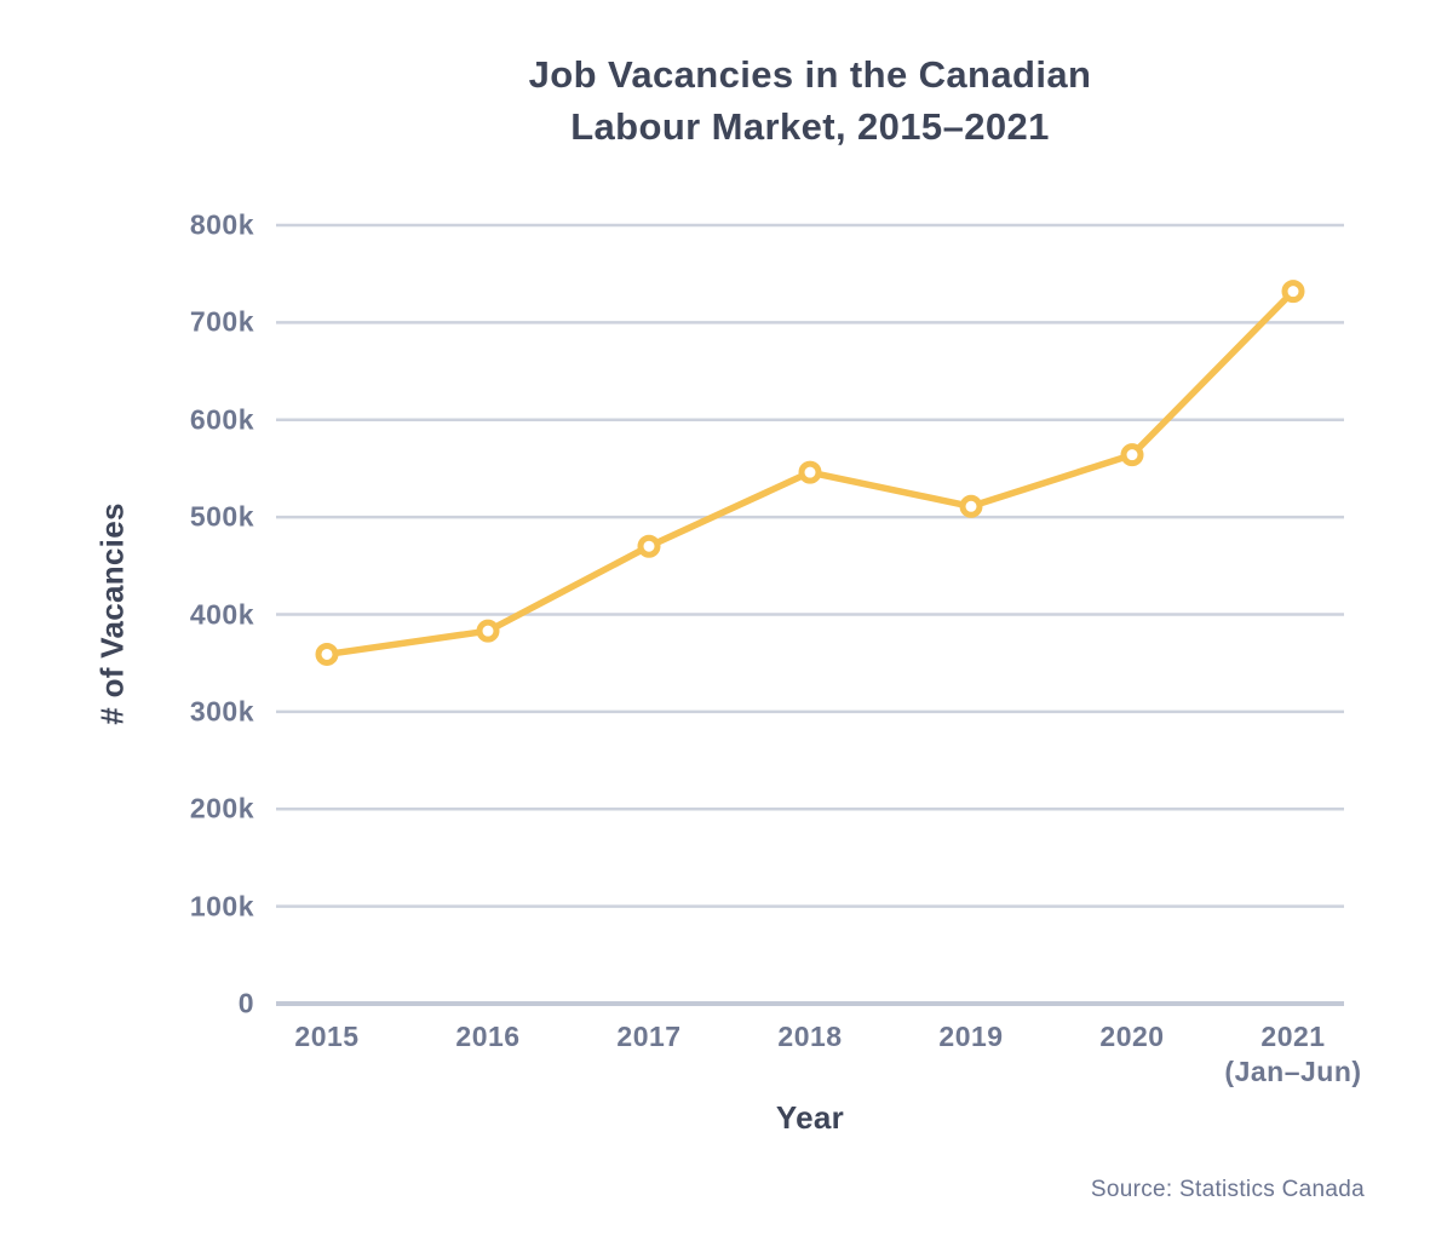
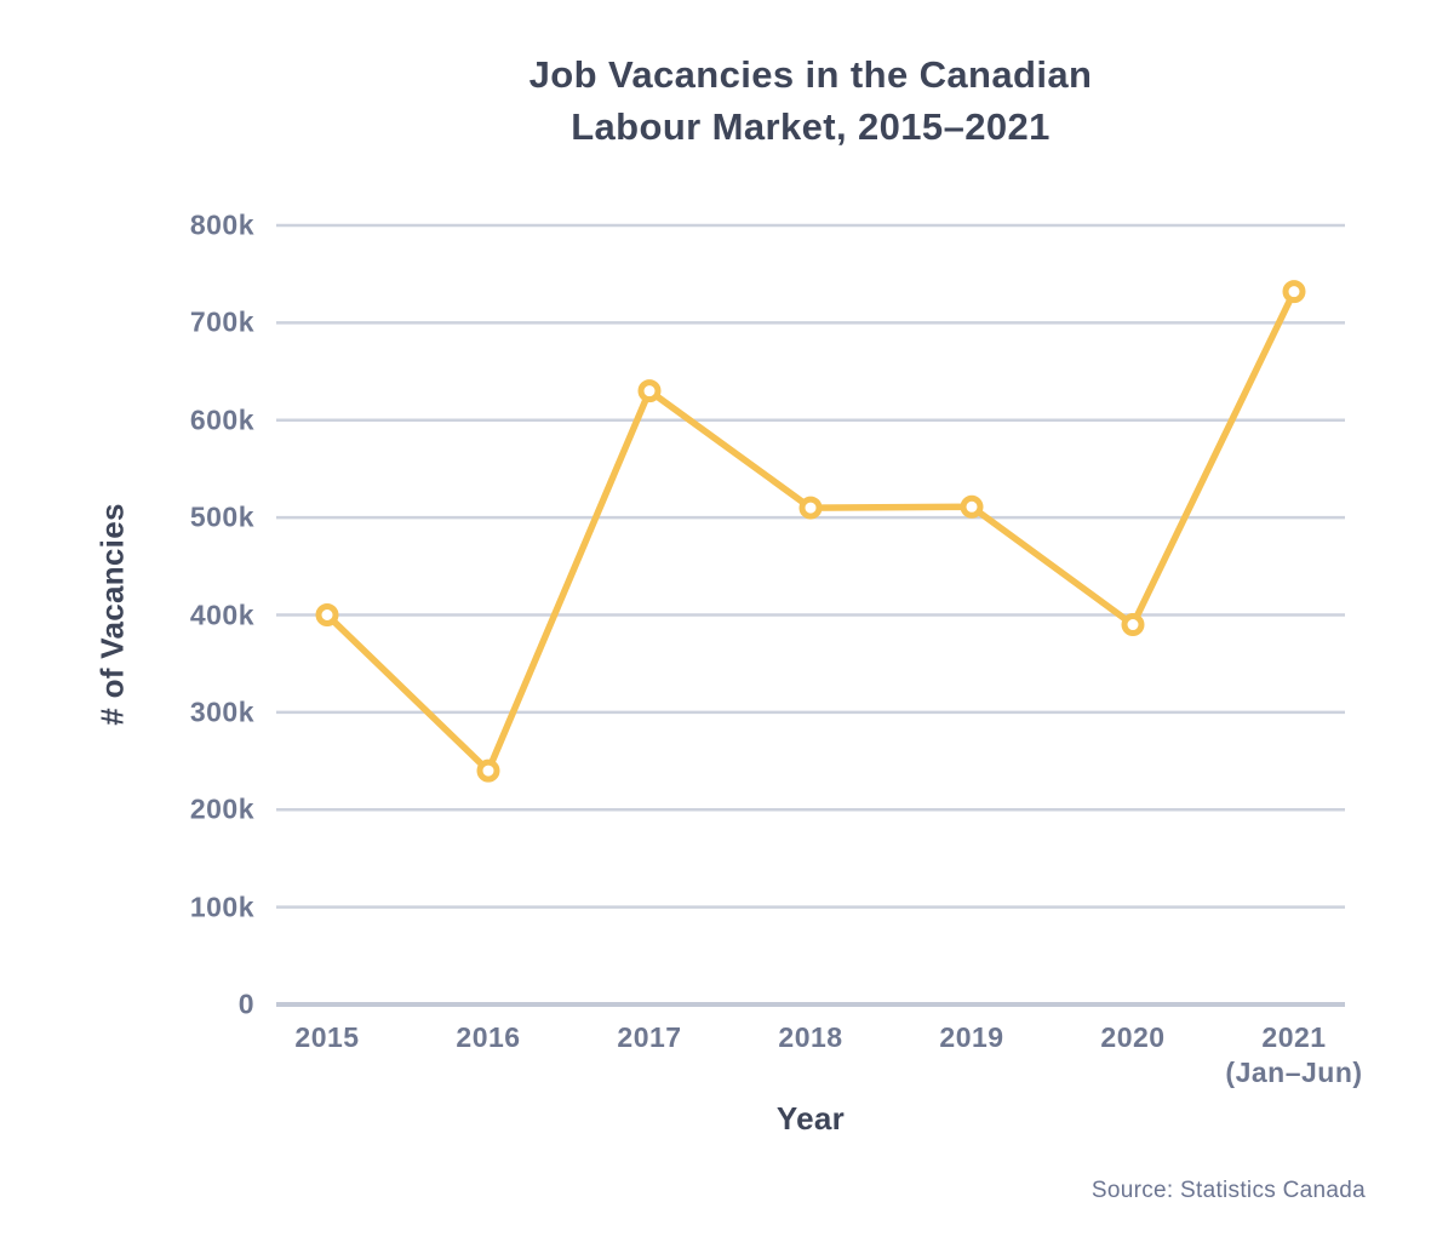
2015: 360k -> 400k
2016: 380k -> 240k
2017: 470k -> 630k
2018: 550k -> 510k
2020: 560k -> 390k
